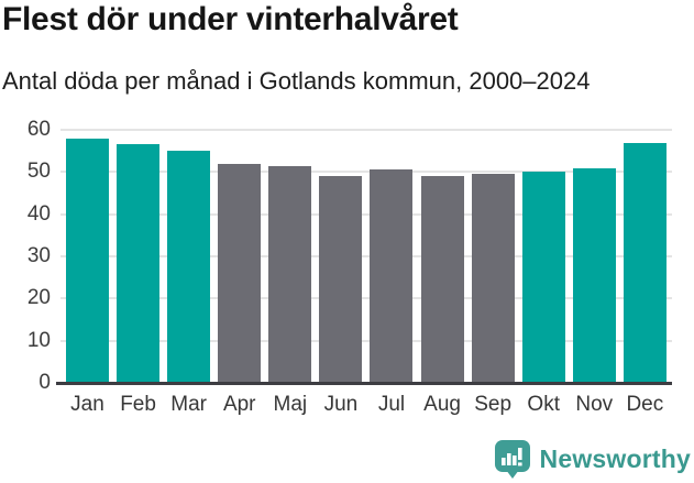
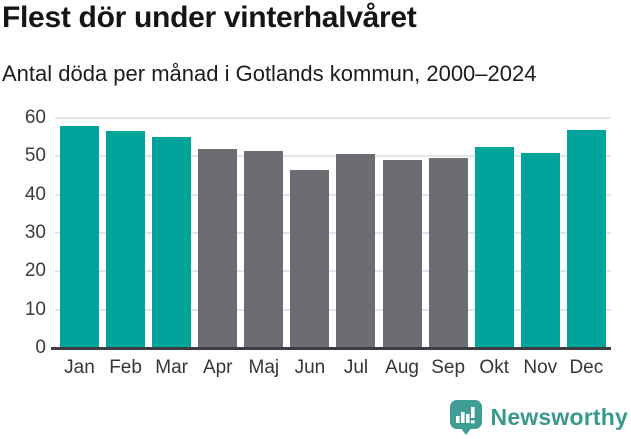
Jun: 49 -> 46
Okt: 50 -> 52
